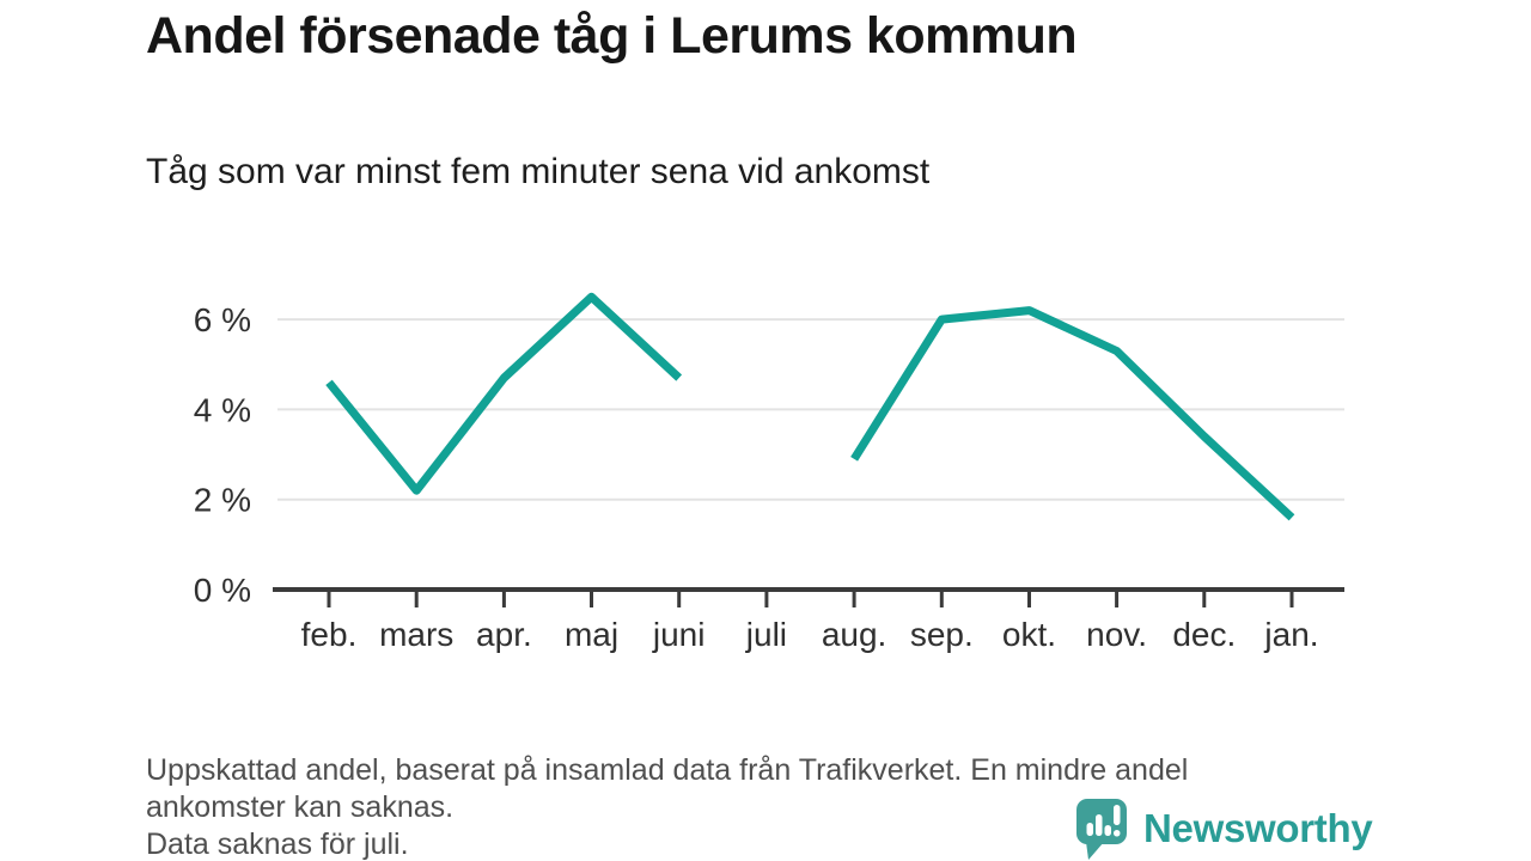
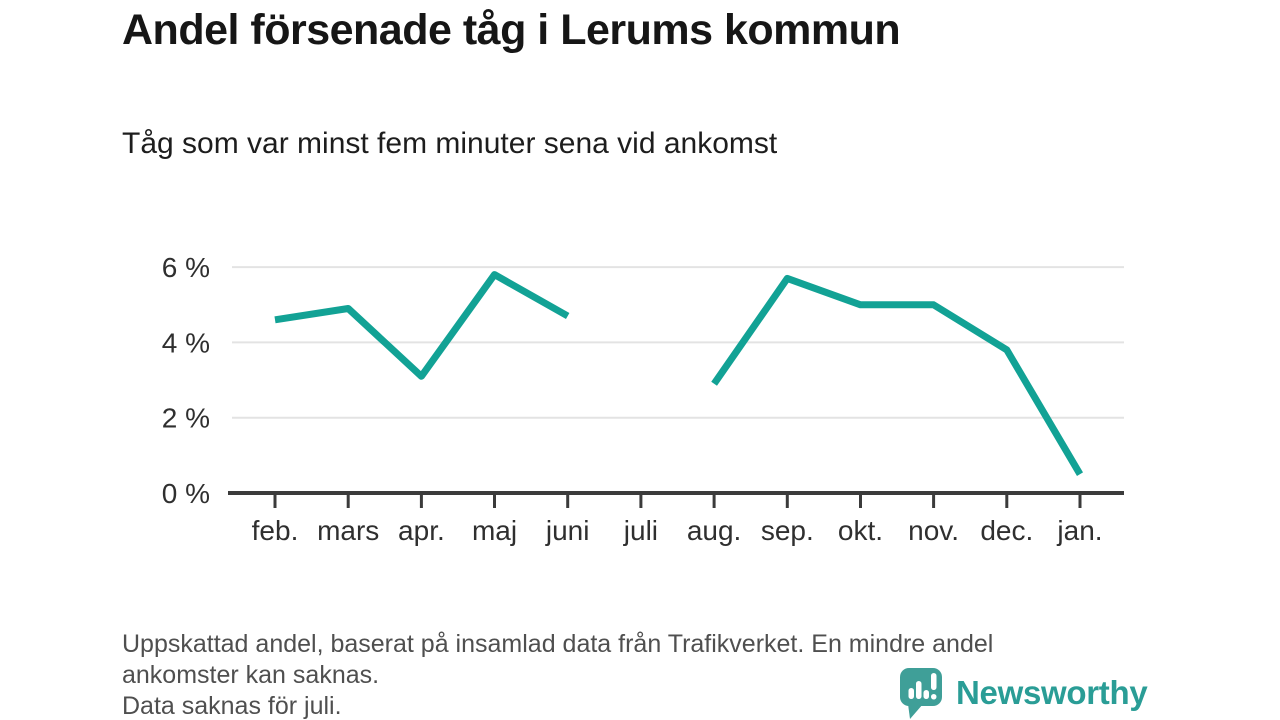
mars: 2.2% -> 4.9%
apr.: 4.7% -> 3.1%
maj: 6.5% -> 5.8%
sep.: 6.0% -> 5.7%
okt.: 6.2% -> 5.0%
nov.: 5.3% -> 5.0%
dec.: 3.4% -> 3.8%
jan.: 1.6% -> 0.5%
